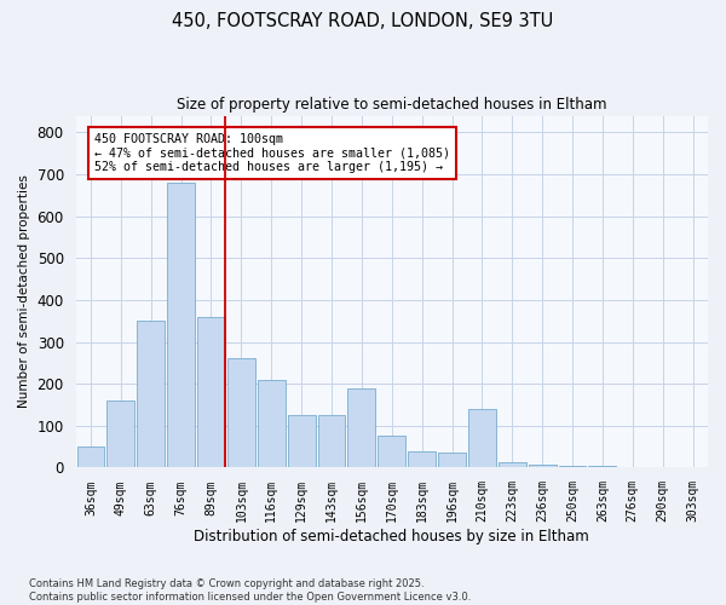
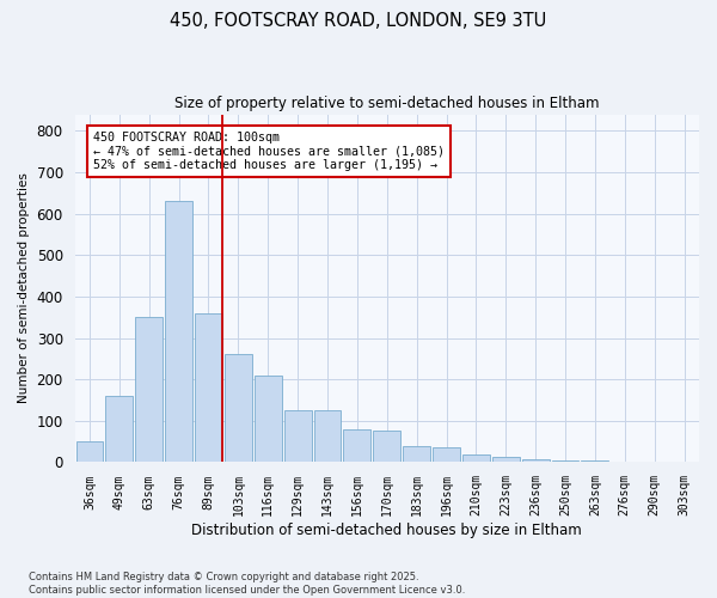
76sqm: 680 -> 630
156sqm: 190 -> 80
210sqm: 140 -> 20
